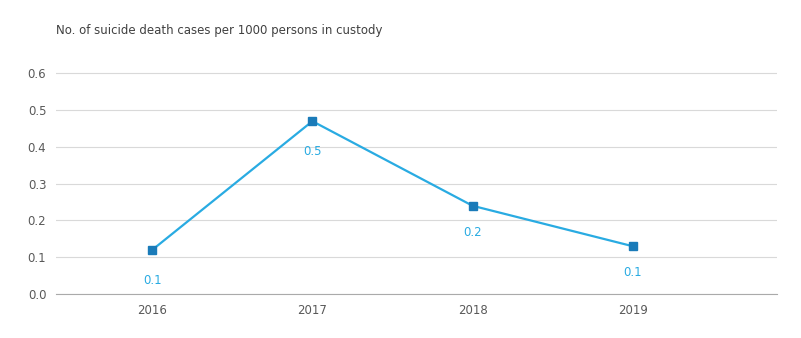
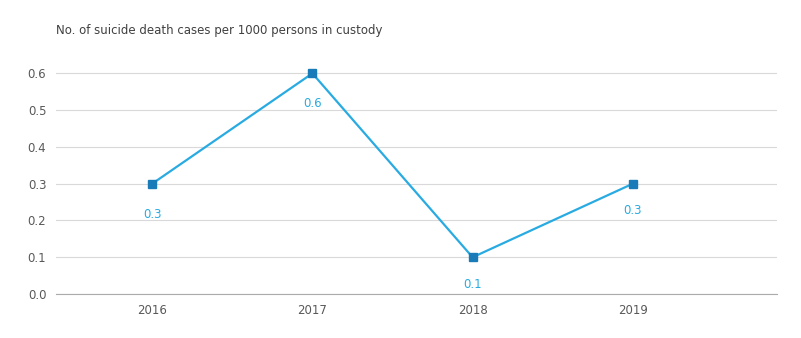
2016: 0.1 -> 0.3
2017: 0.5 -> 0.6
2018: 0.2 -> 0.1
2019: 0.1 -> 0.3
